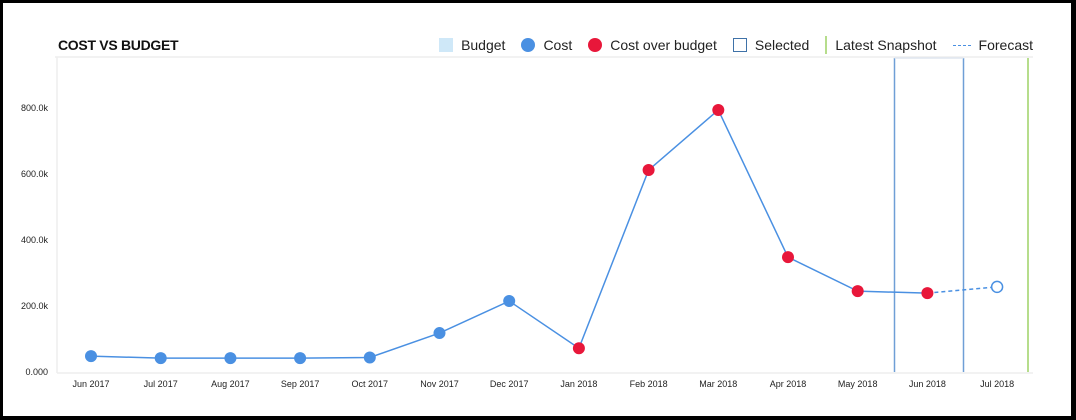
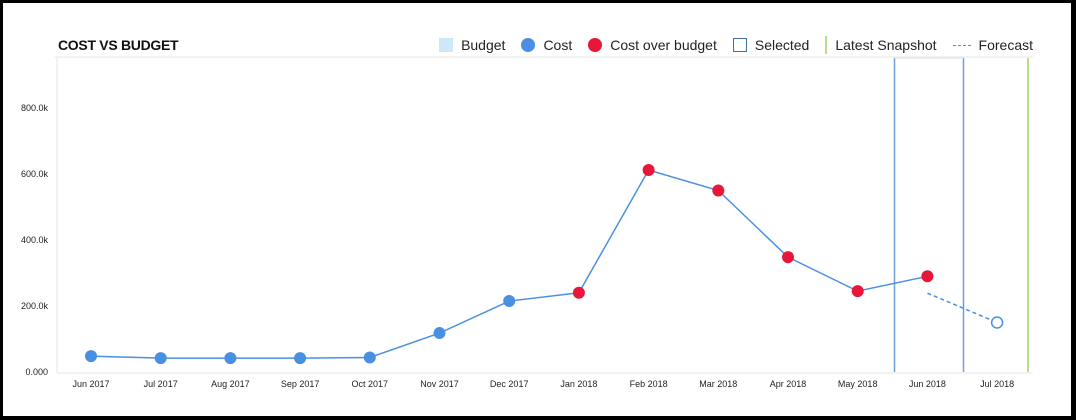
Cost/Jan 2018: 70k -> 240k
Cost/Mar 2018: 790k -> 550k
Cost/Jun 2018: 240k -> 290k
Forecast/Jul 2018: 260k -> 150k
